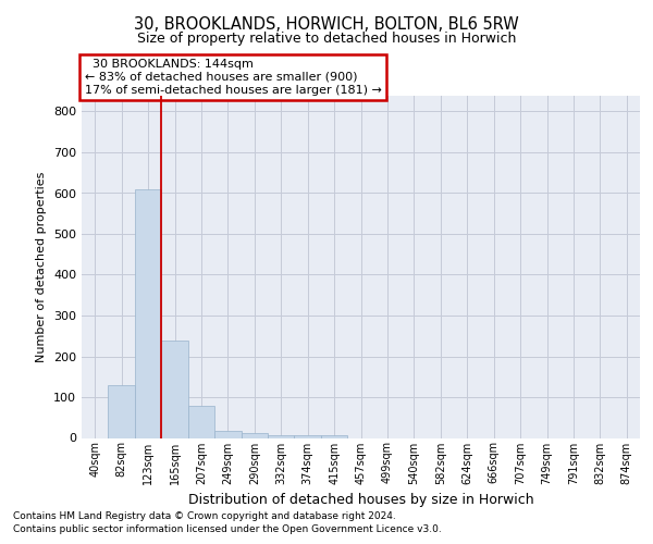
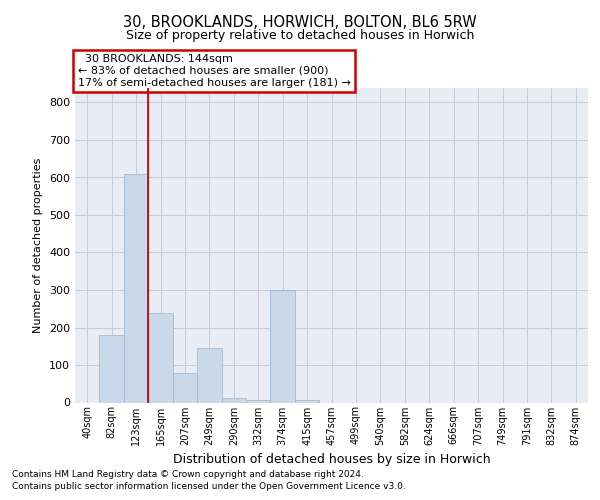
82sqm: 130 -> 180
249sqm: 18 -> 145
374sqm: 8 -> 300
